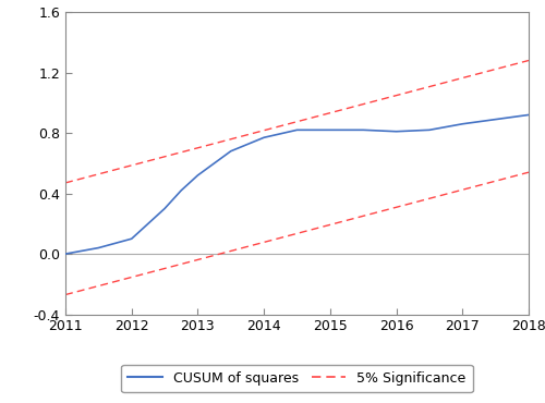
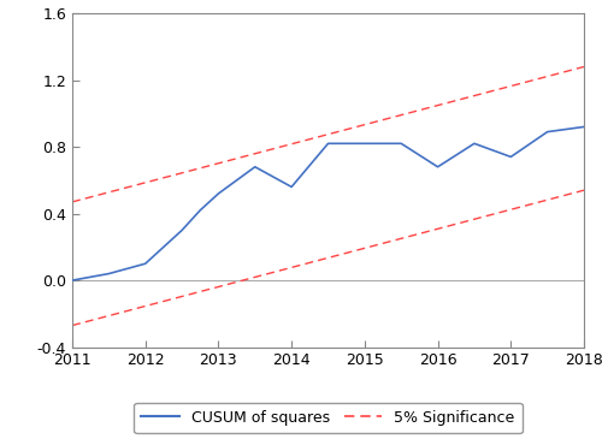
2014: 0.77 -> 0.56
2016: 0.81 -> 0.68
2017: 0.86 -> 0.74
